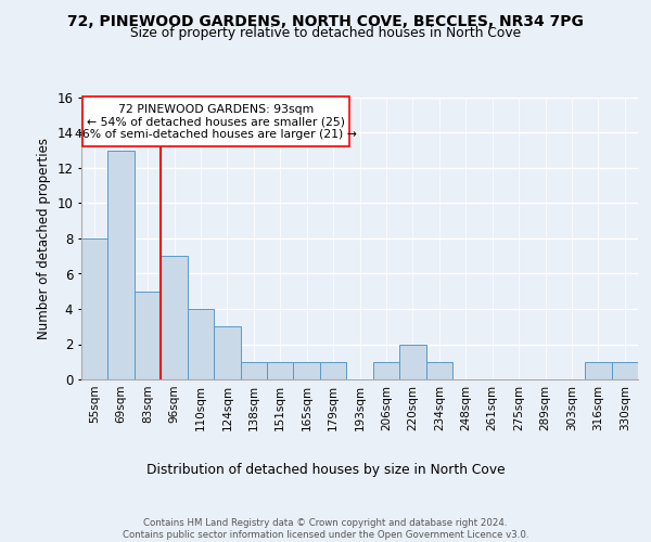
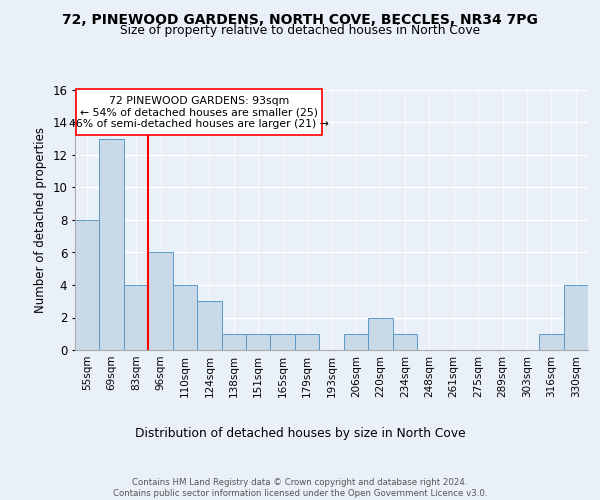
83sqm: 5 -> 4
96sqm: 7 -> 6
330sqm: 1 -> 4
